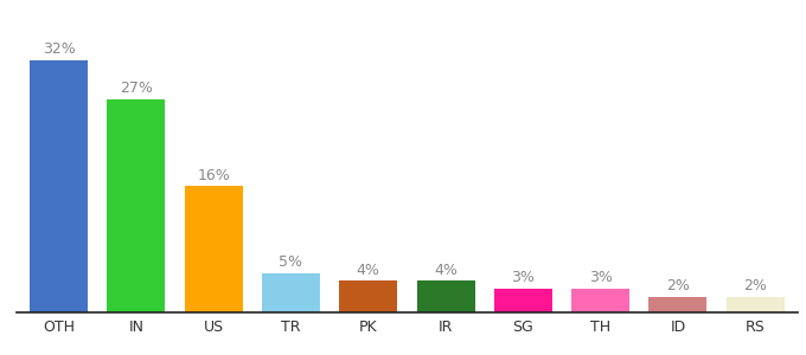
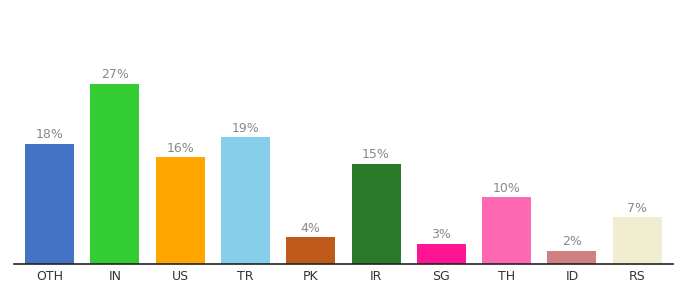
OTH: 32% -> 18%
TR: 5% -> 19%
IR: 4% -> 15%
TH: 3% -> 10%
RS: 2% -> 7%
